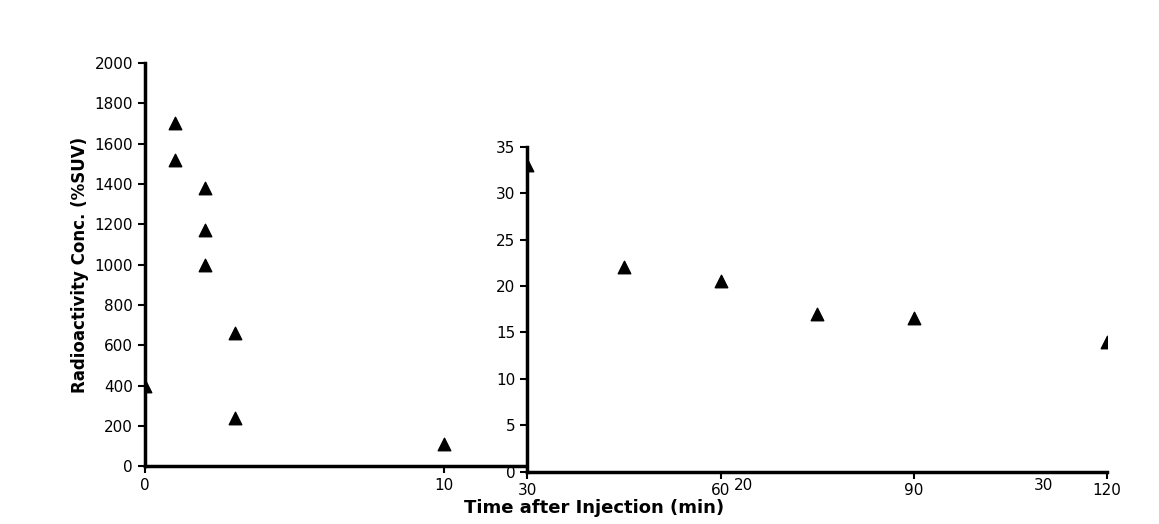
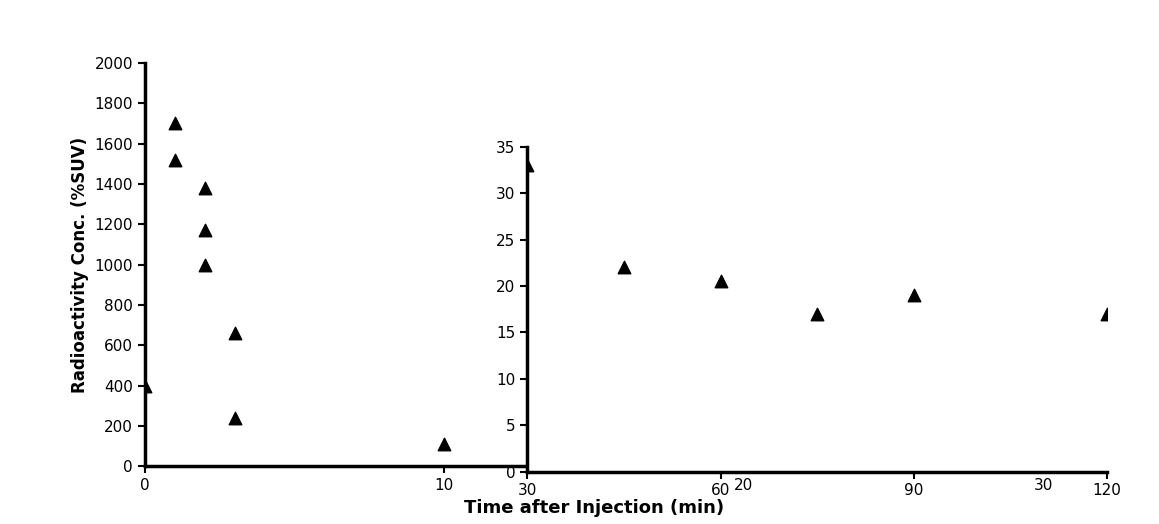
90: 16.5 -> 19.0
120: 14.0 -> 17.0
